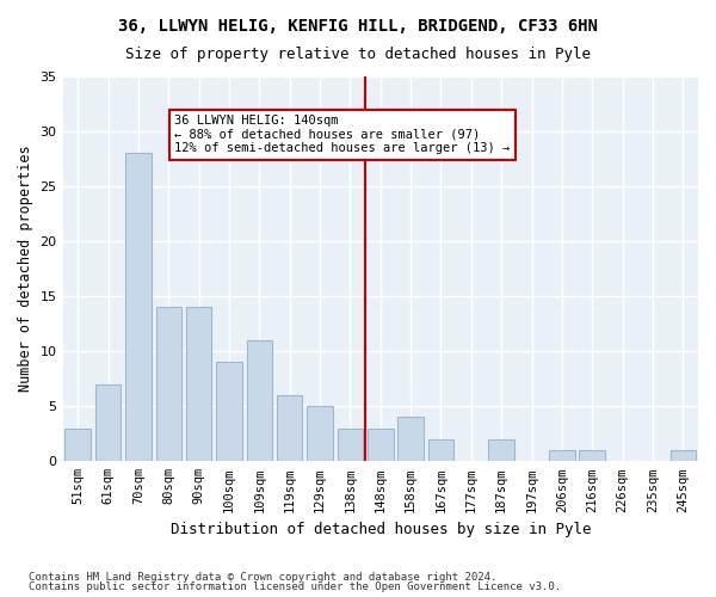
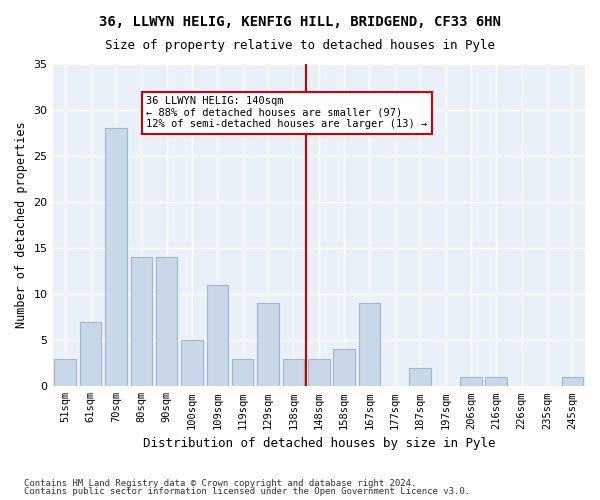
100sqm: 9 -> 5
119sqm: 6 -> 3
129sqm: 5 -> 9
167sqm: 2 -> 9
